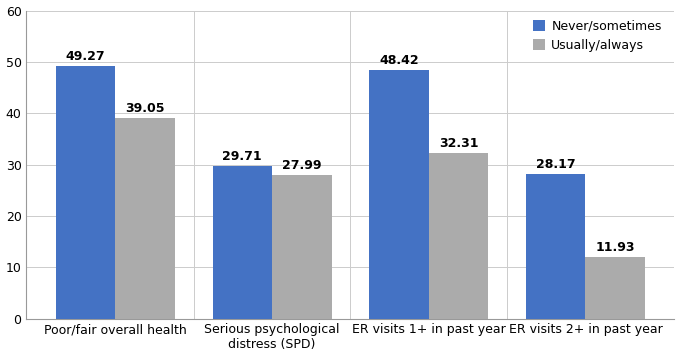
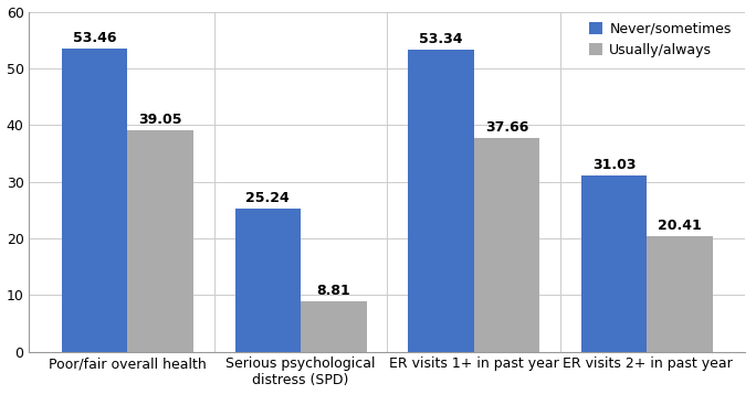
Never/sometimes/Poor/fair overall health: 49.27 -> 53.46
Never/sometimes/Serious psychological distress (SPD): 29.71 -> 25.24
Usually/always/Serious psychological distress (SPD): 27.99 -> 8.81
Never/sometimes/ER visits 1+ in past year: 48.42 -> 53.34
Usually/always/ER visits 1+ in past year: 32.31 -> 37.66
Never/sometimes/ER visits 2+ in past year: 28.17 -> 31.03
Usually/always/ER visits 2+ in past year: 11.93 -> 20.41
